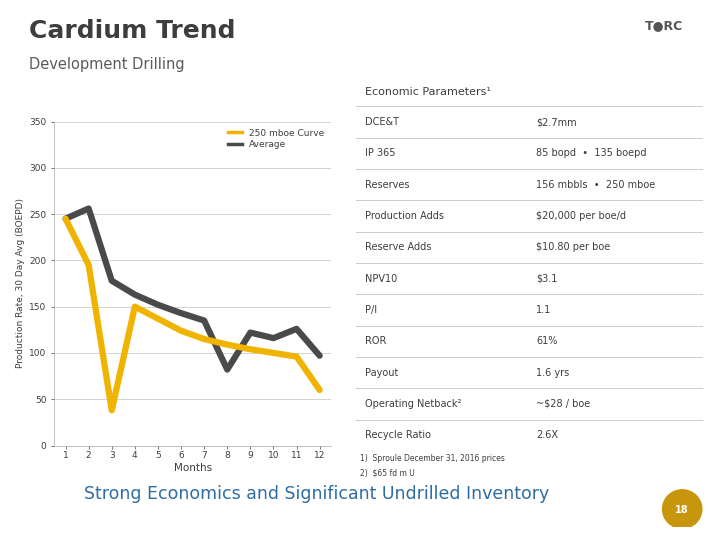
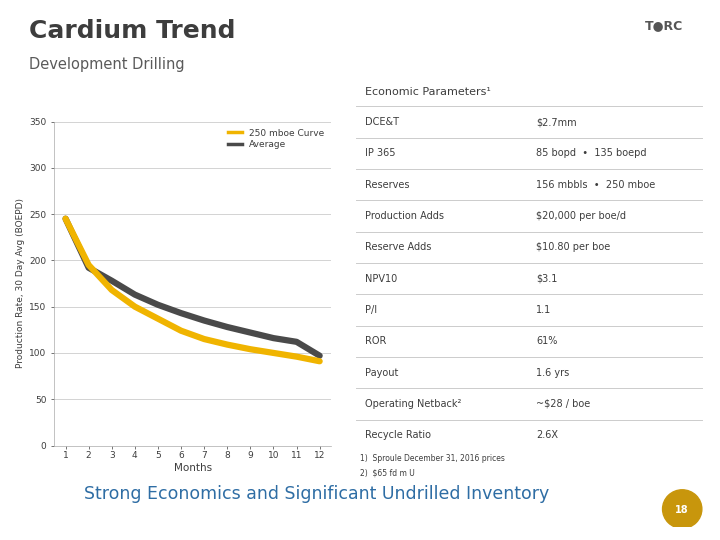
Average/2: 256 -> 192
250 mboe Curve/3: 38 -> 168
Average/8: 82 -> 128
Average/11: 126 -> 112
250 mboe Curve/12: 60 -> 91
